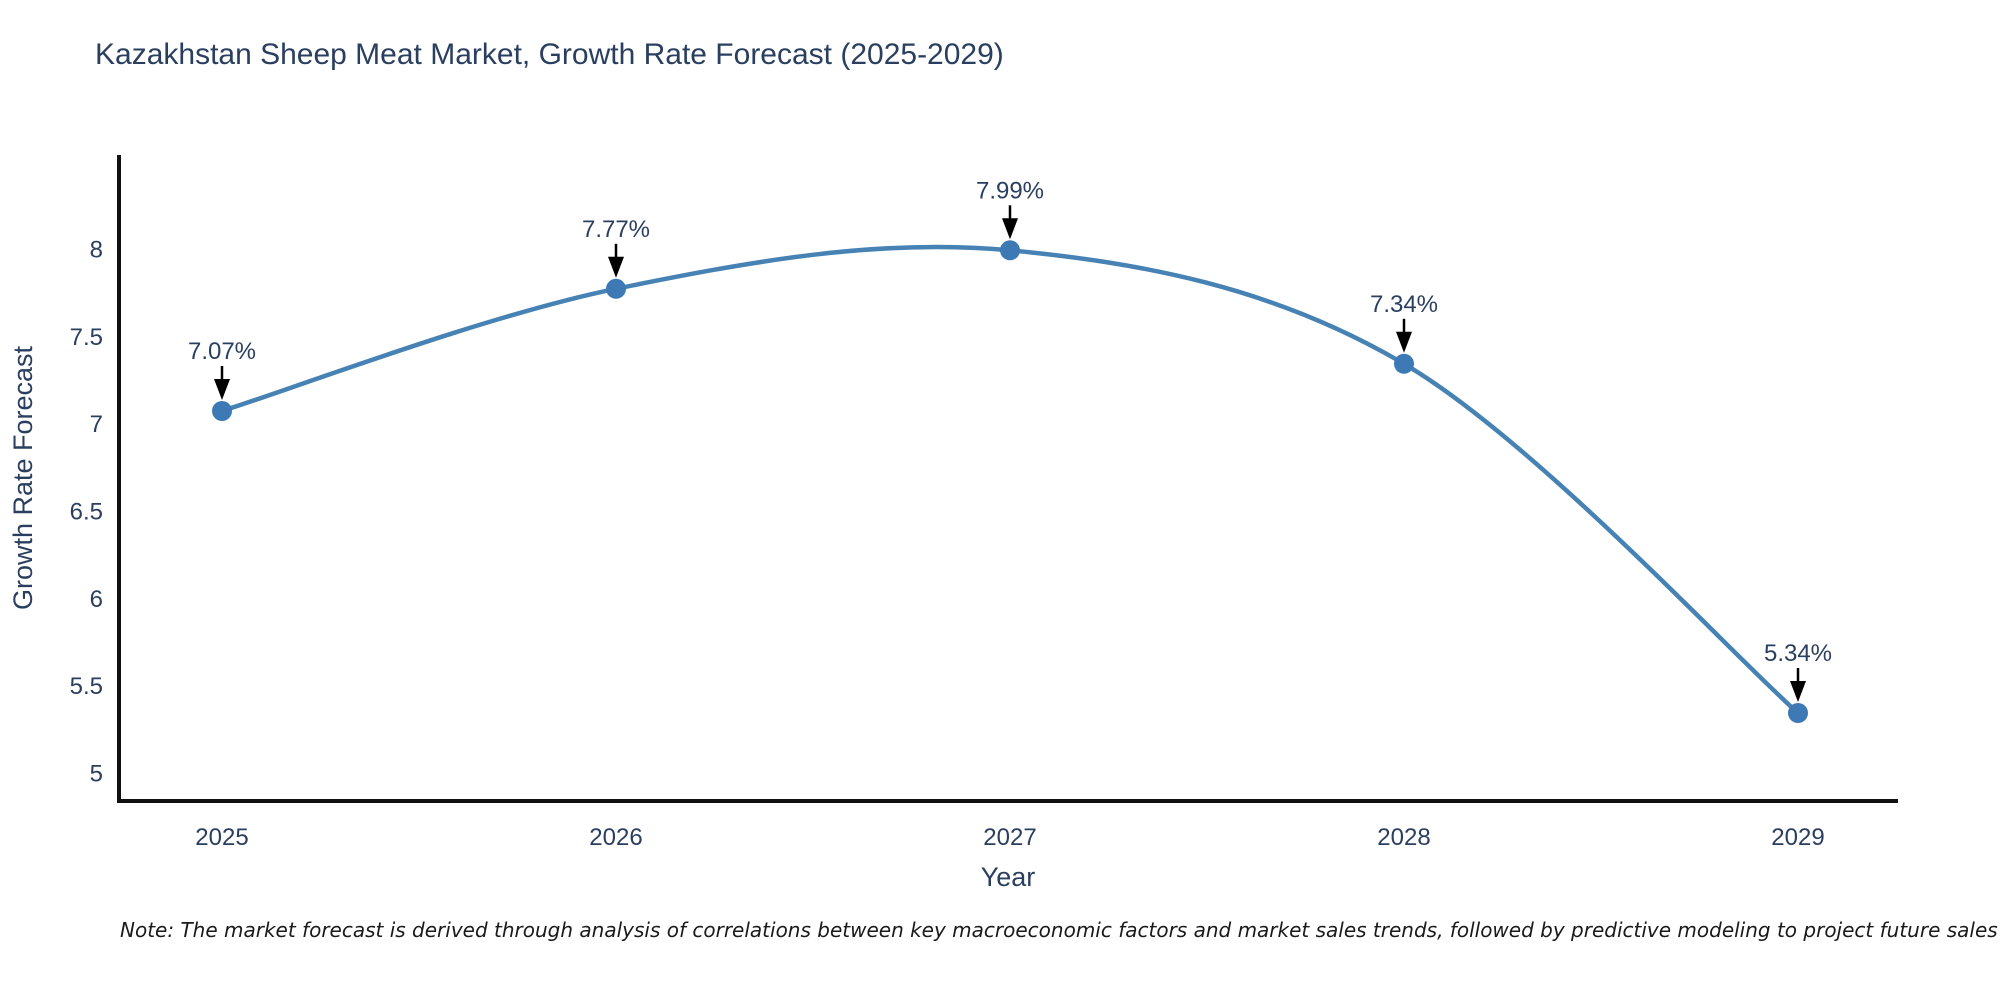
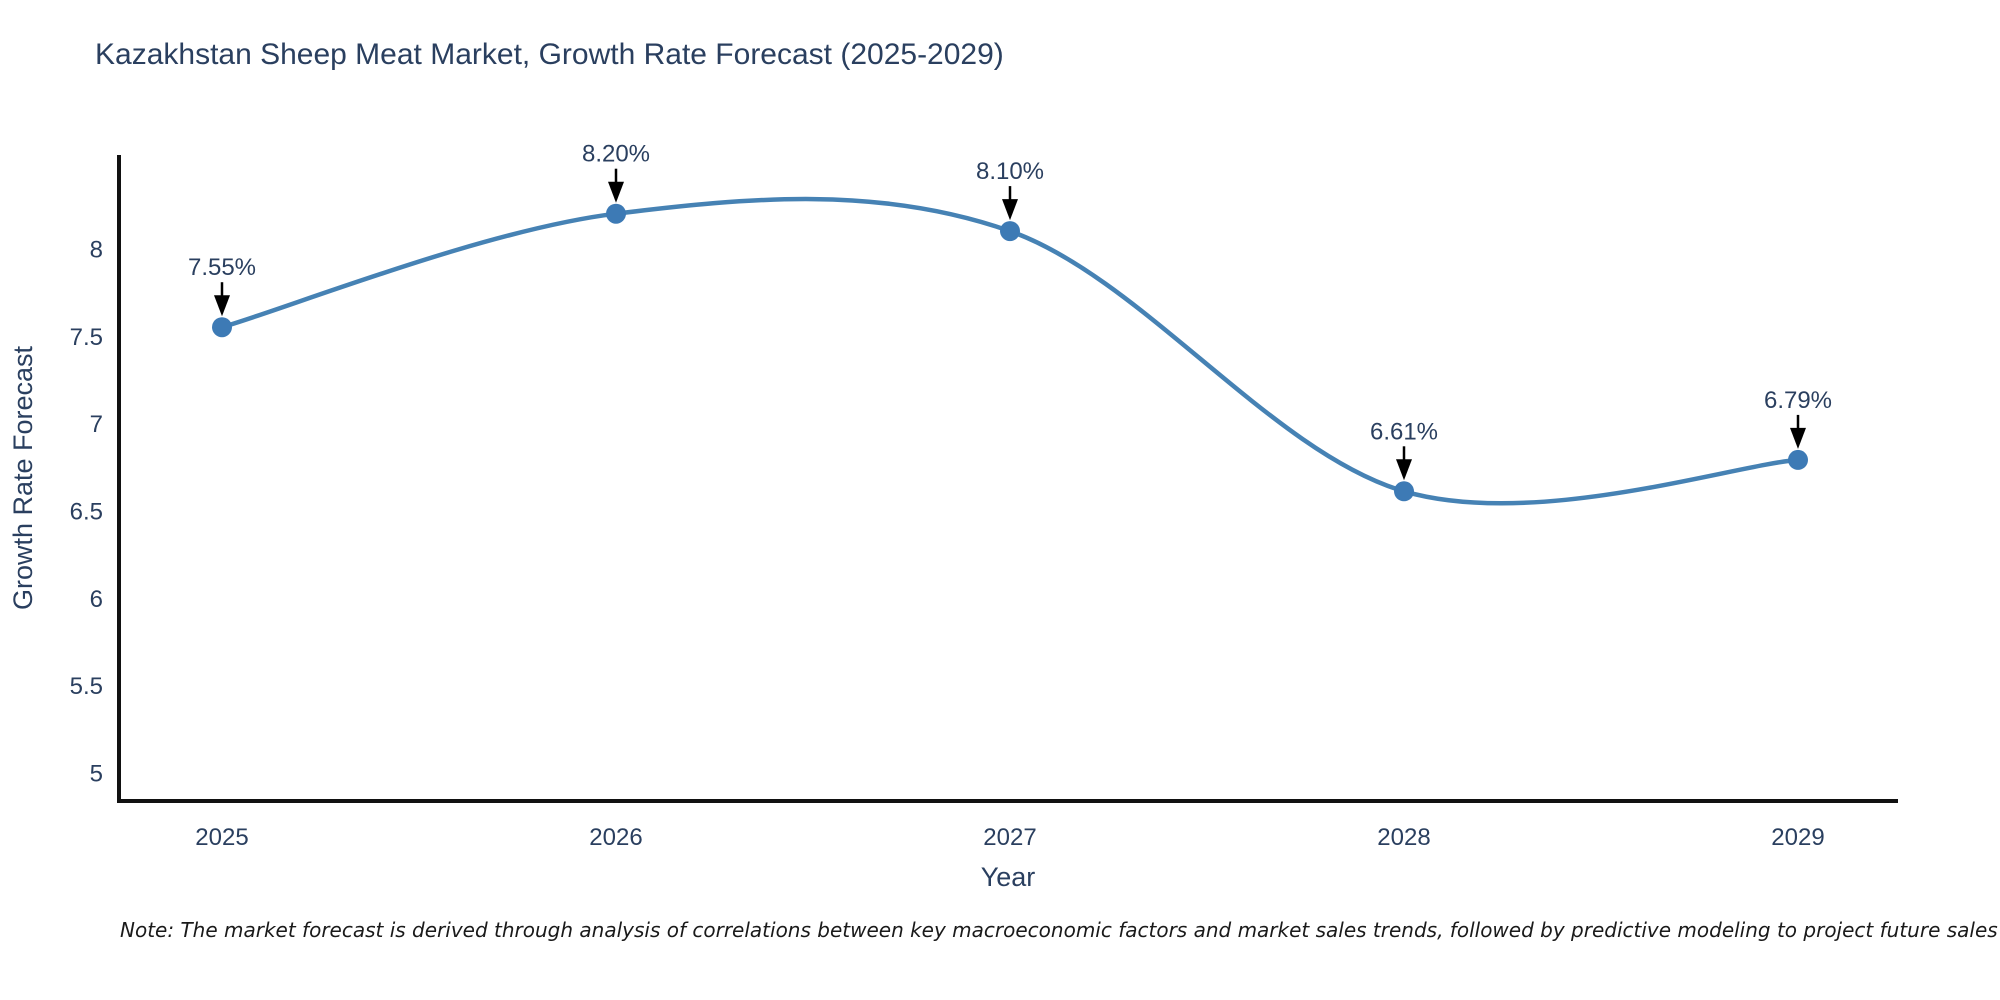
2025: 7.07% -> 7.55%
2026: 7.77% -> 8.20%
2027: 7.99% -> 8.10%
2028: 7.34% -> 6.61%
2029: 5.34% -> 6.79%
